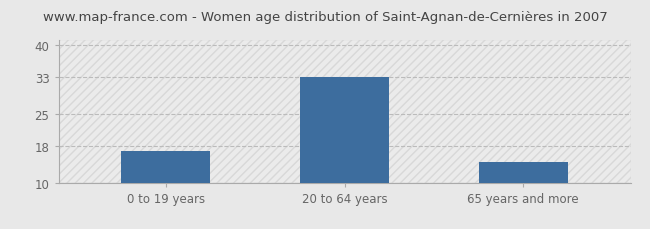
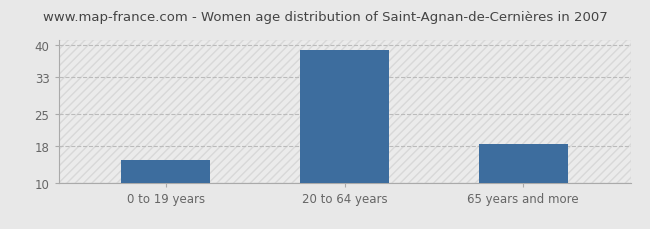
0 to 19 years: 17.0 -> 15.0
20 to 64 years: 33.0 -> 39.0
65 years and more: 14.5 -> 18.5
